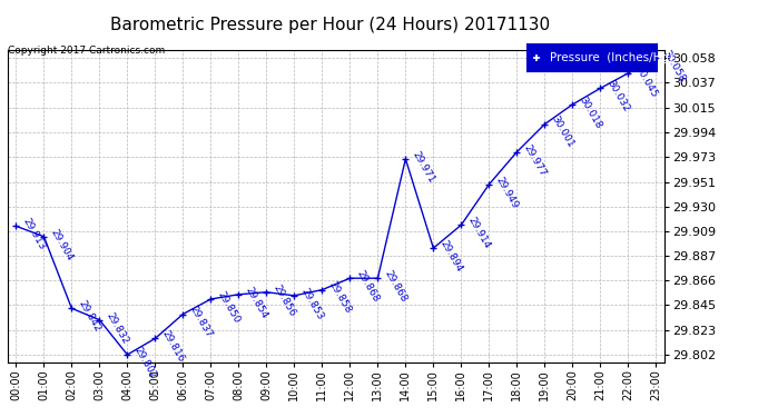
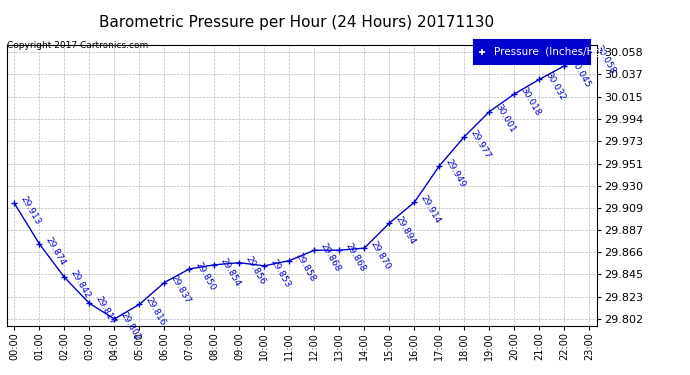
01:00: 29.904 -> 29.874
03:00: 29.832 -> 29.817
14:00: 29.971 -> 29.870
